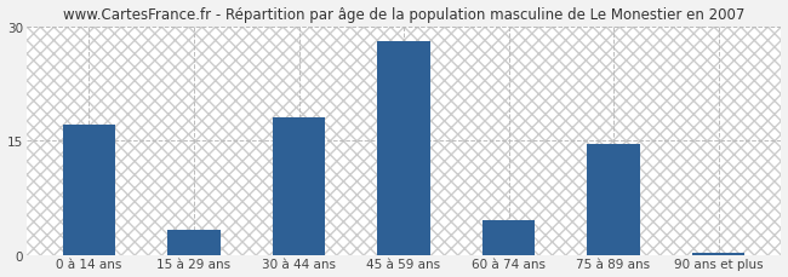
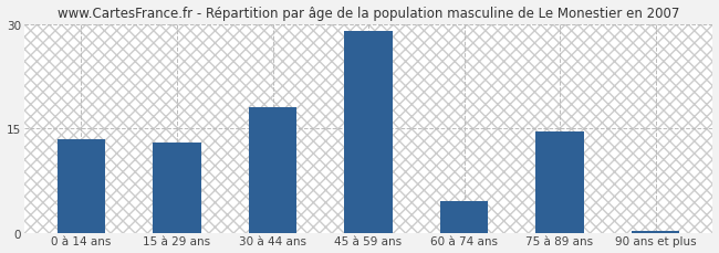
0 à 14 ans: 17.0 -> 13.5
15 à 29 ans: 3.2 -> 13.0
45 à 59 ans: 28.0 -> 29.0
